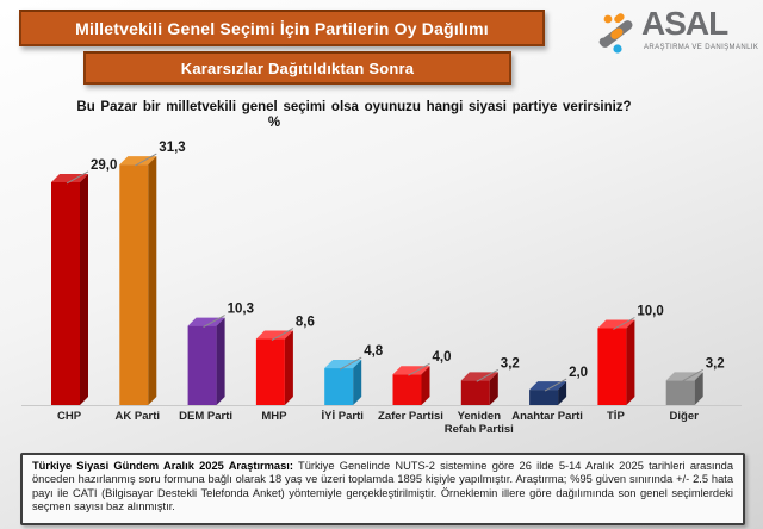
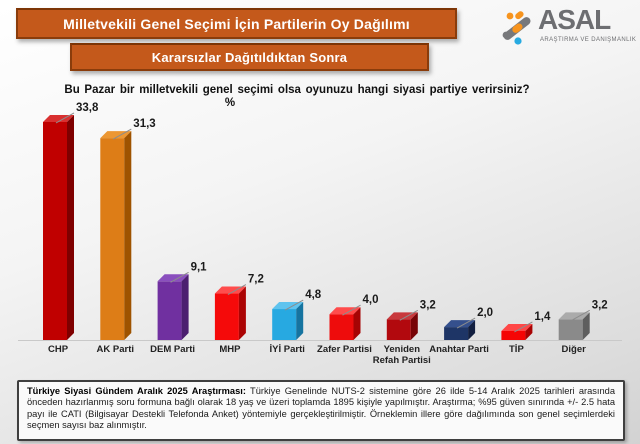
CHP: 29,0 -> 33,8
DEM Parti: 10,3 -> 9,1
MHP: 8,6 -> 7,2
TİP: 10,0 -> 1,4
